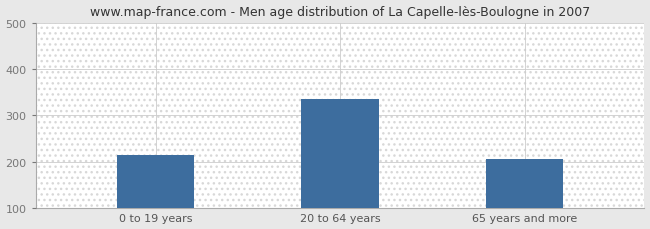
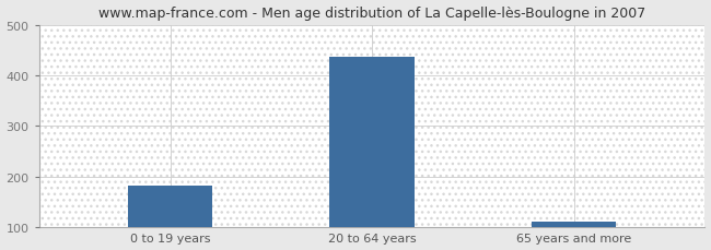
0 to 19 years: 215 -> 181
20 to 64 years: 335 -> 438
65 years and more: 205 -> 111
